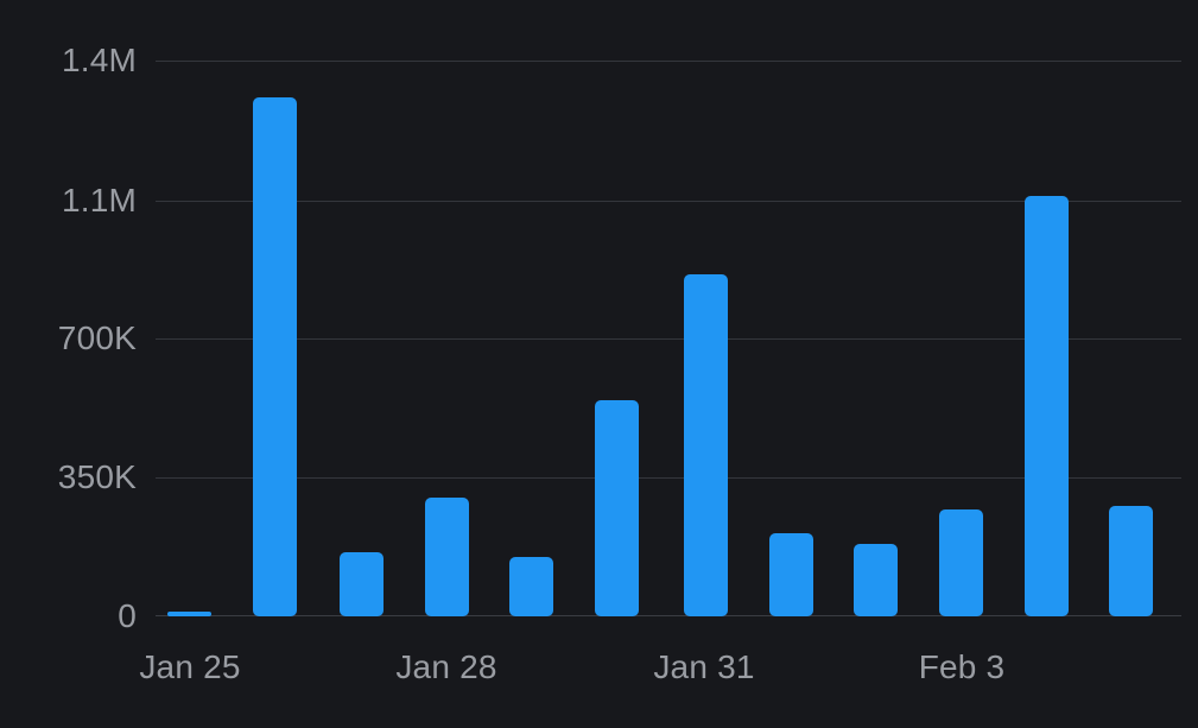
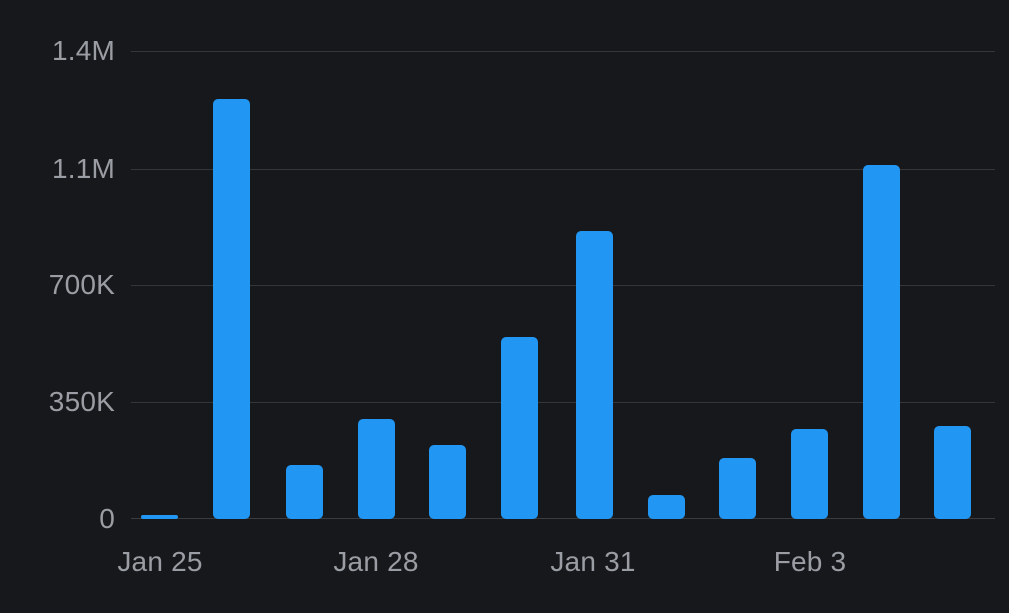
Jan 25: 1310K -> 1260K
Jan 28: 150K -> 220K
Jan 31: 210K -> 70K
